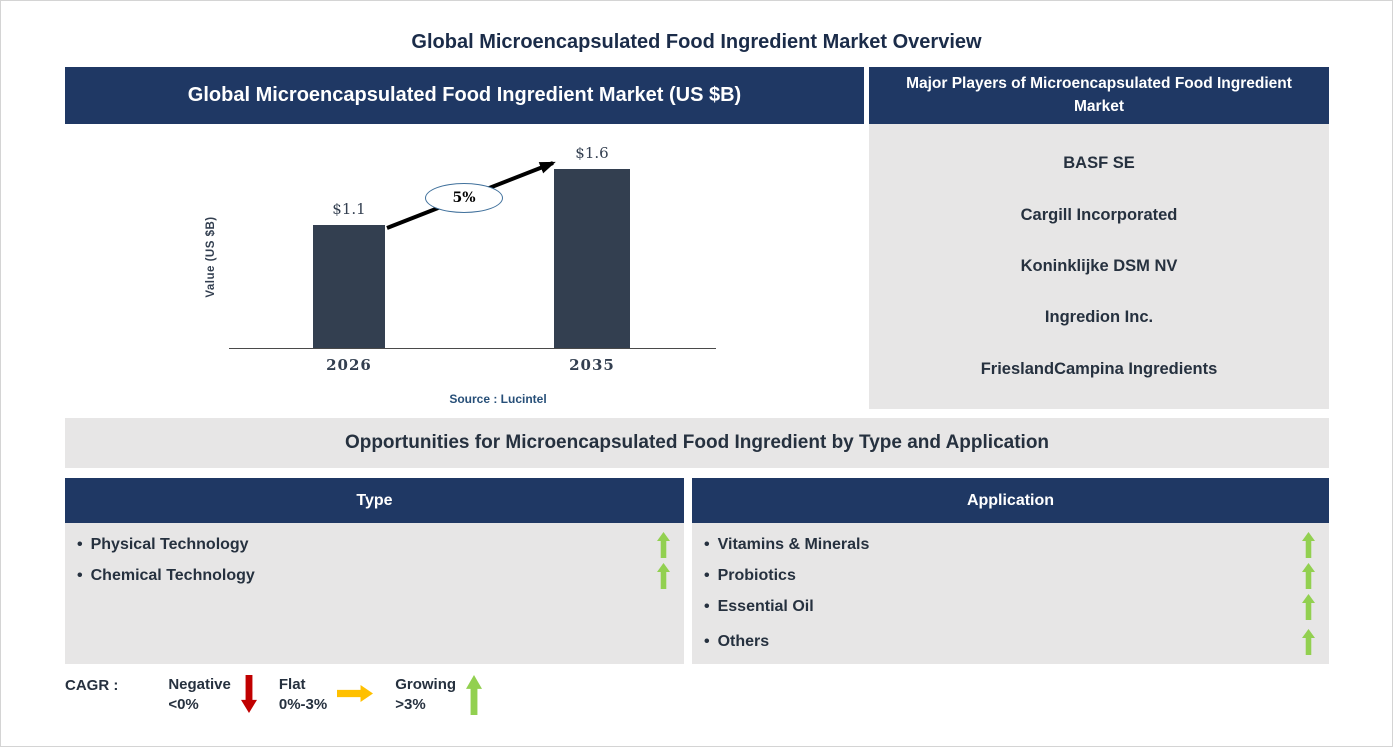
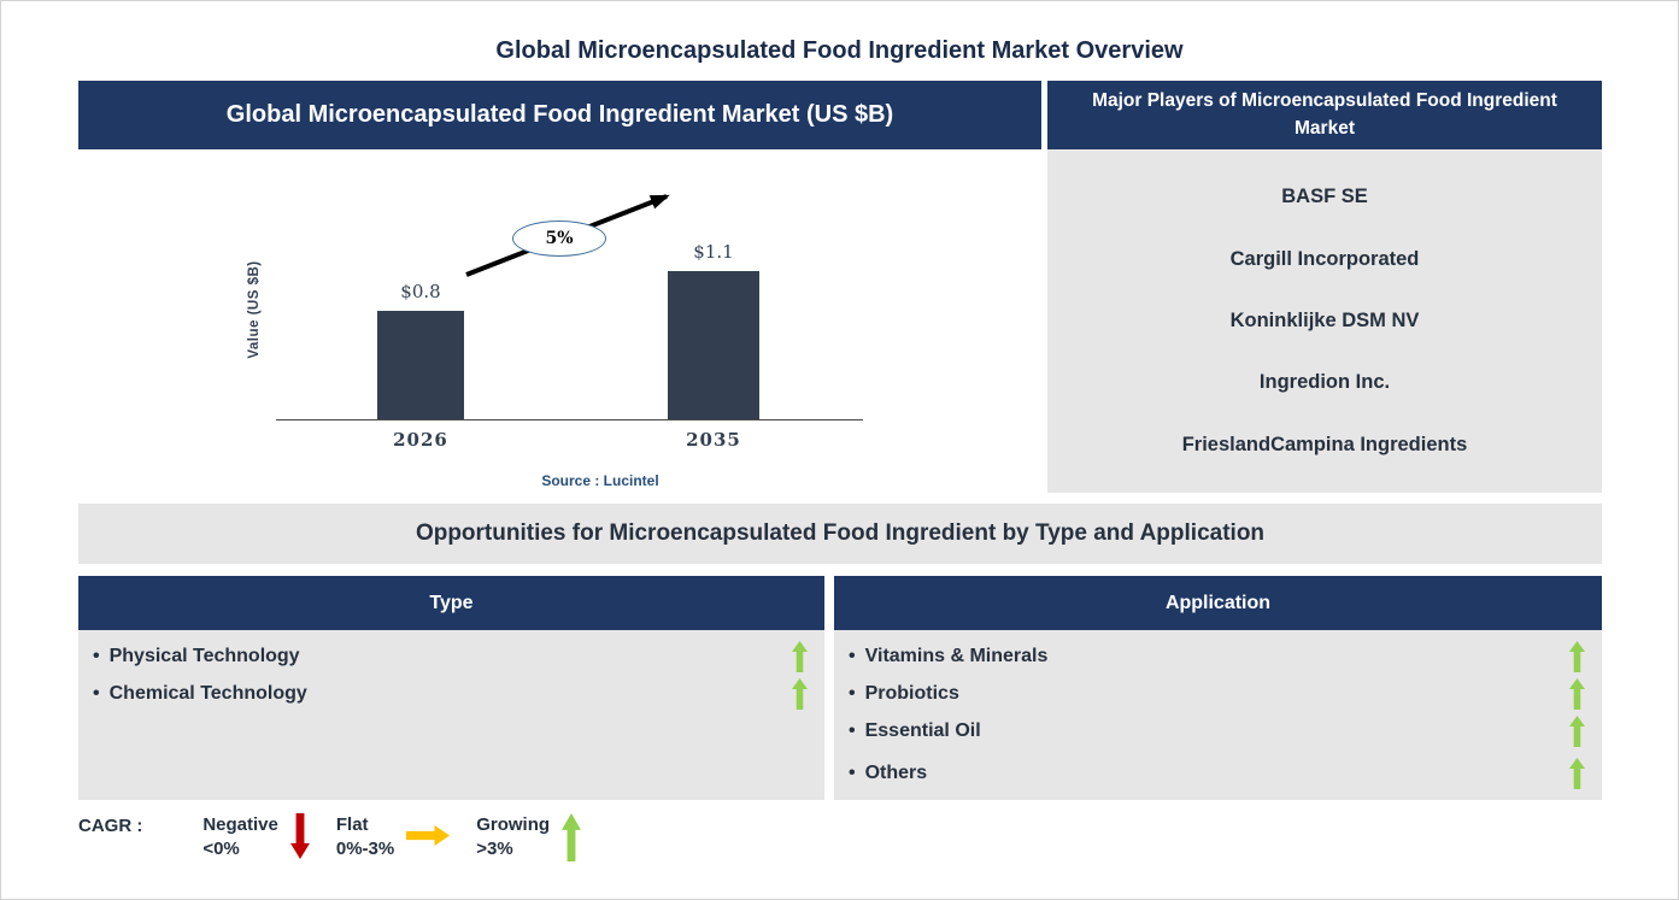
2026: $1.1 -> $0.8
2035: $1.6 -> $1.1
